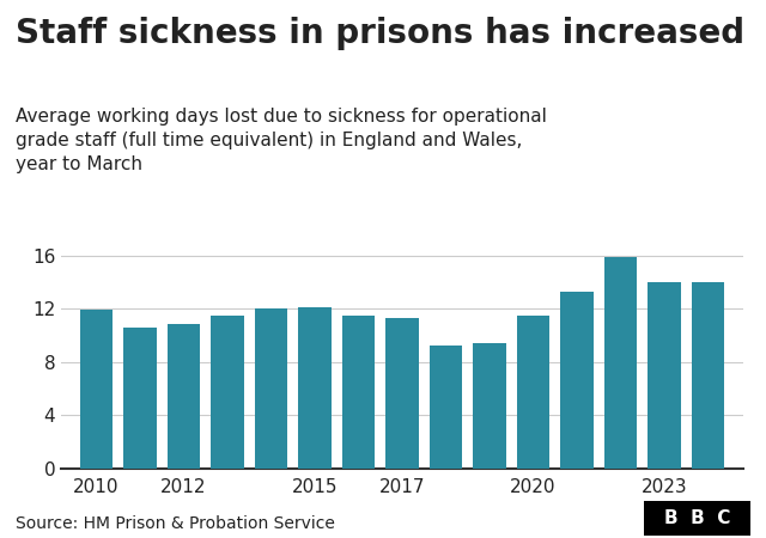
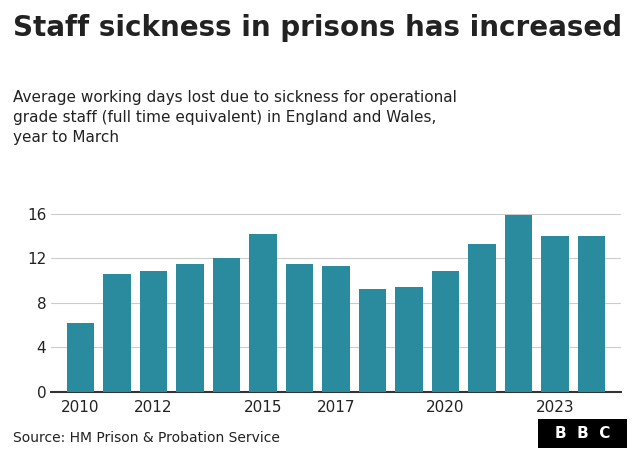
2010: 11.9 -> 6.2
2015: 12.1 -> 14.2
2020: 11.5 -> 10.8
